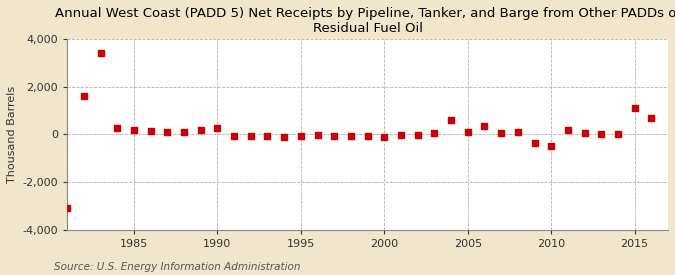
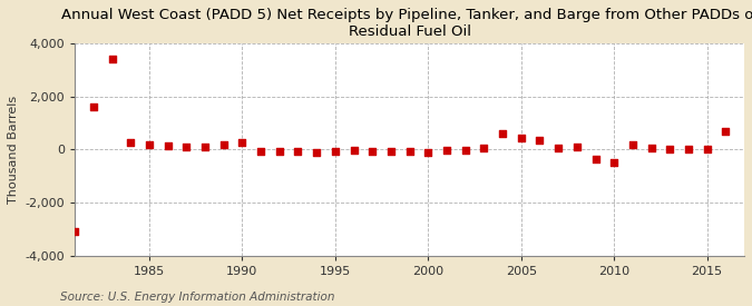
2005: 100 -> 450
2015: 1,100 -> 10
